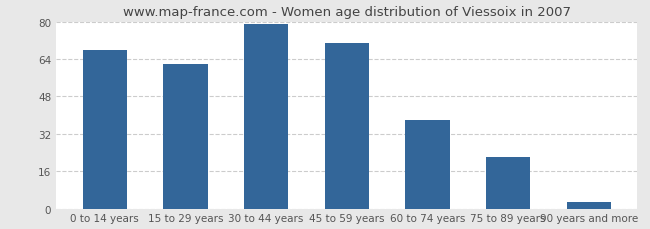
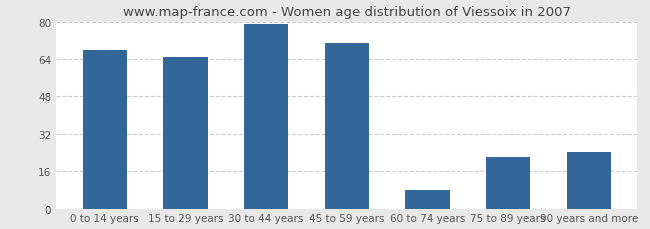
15 to 29 years: 62 -> 65
60 to 74 years: 38 -> 8
90 years and more: 3 -> 24
